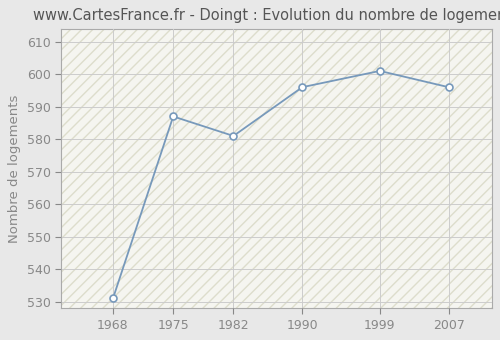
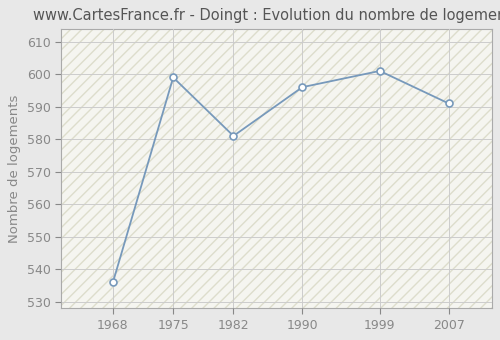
1968: 531 -> 536
1975: 587 -> 599
2007: 596 -> 591
